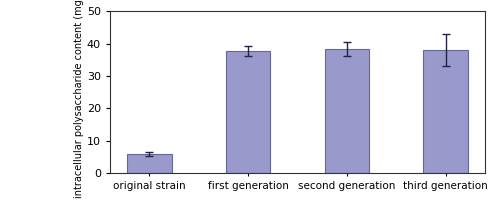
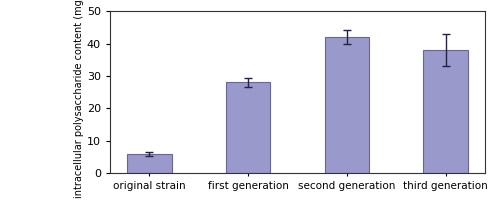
first generation: 37.8 -> 28.0
second generation: 38.4 -> 42.0
